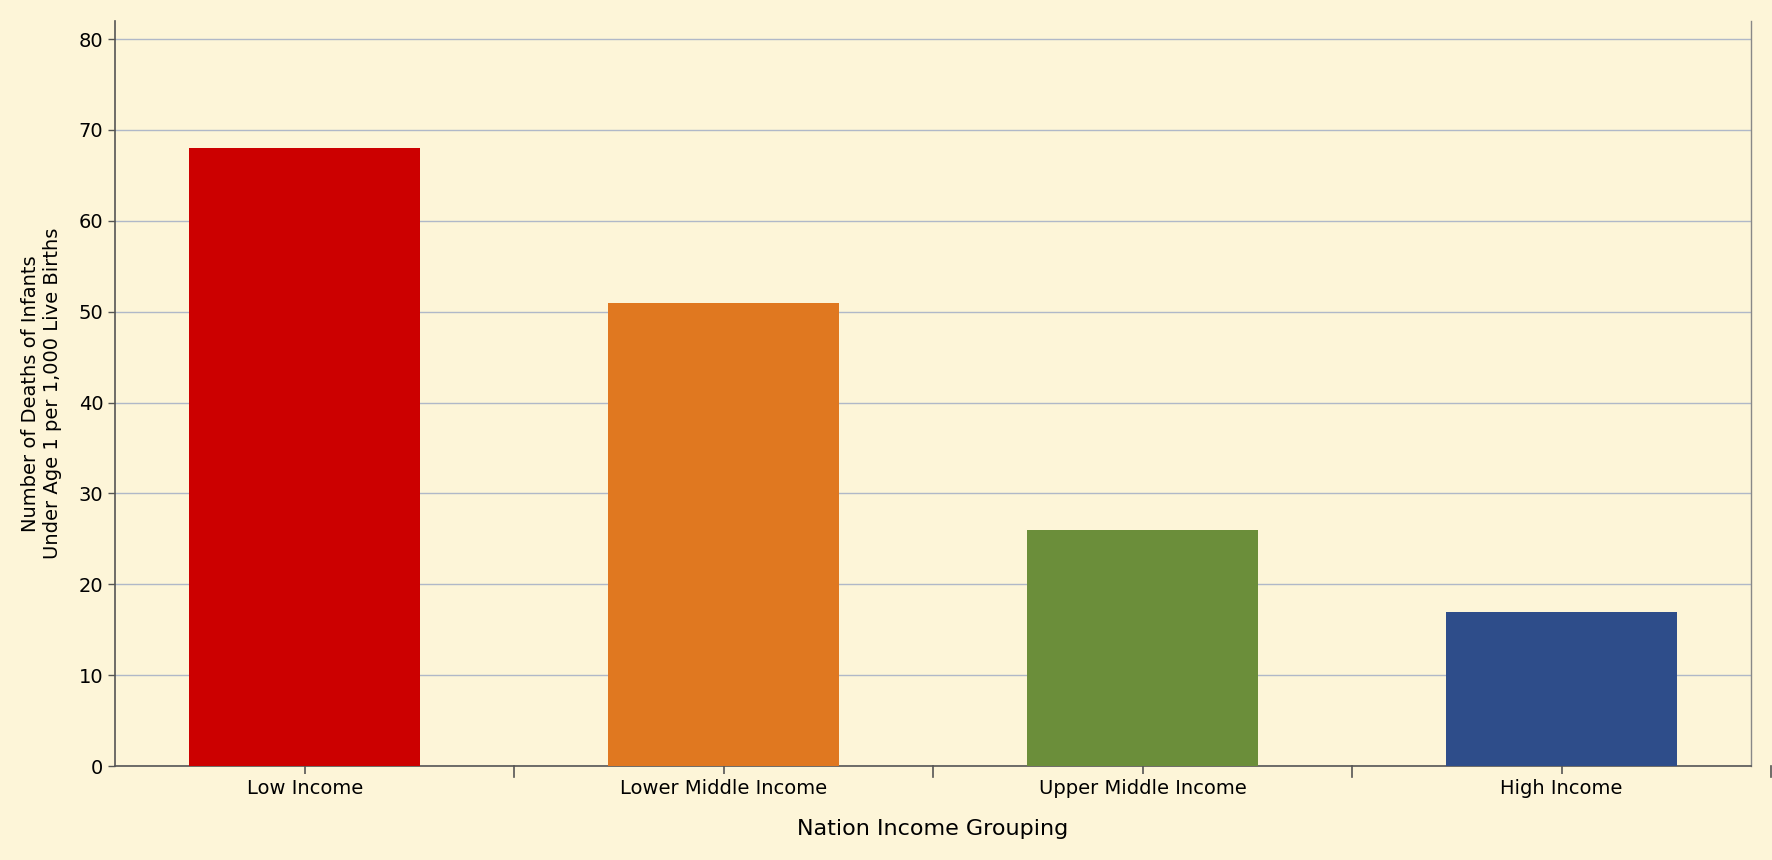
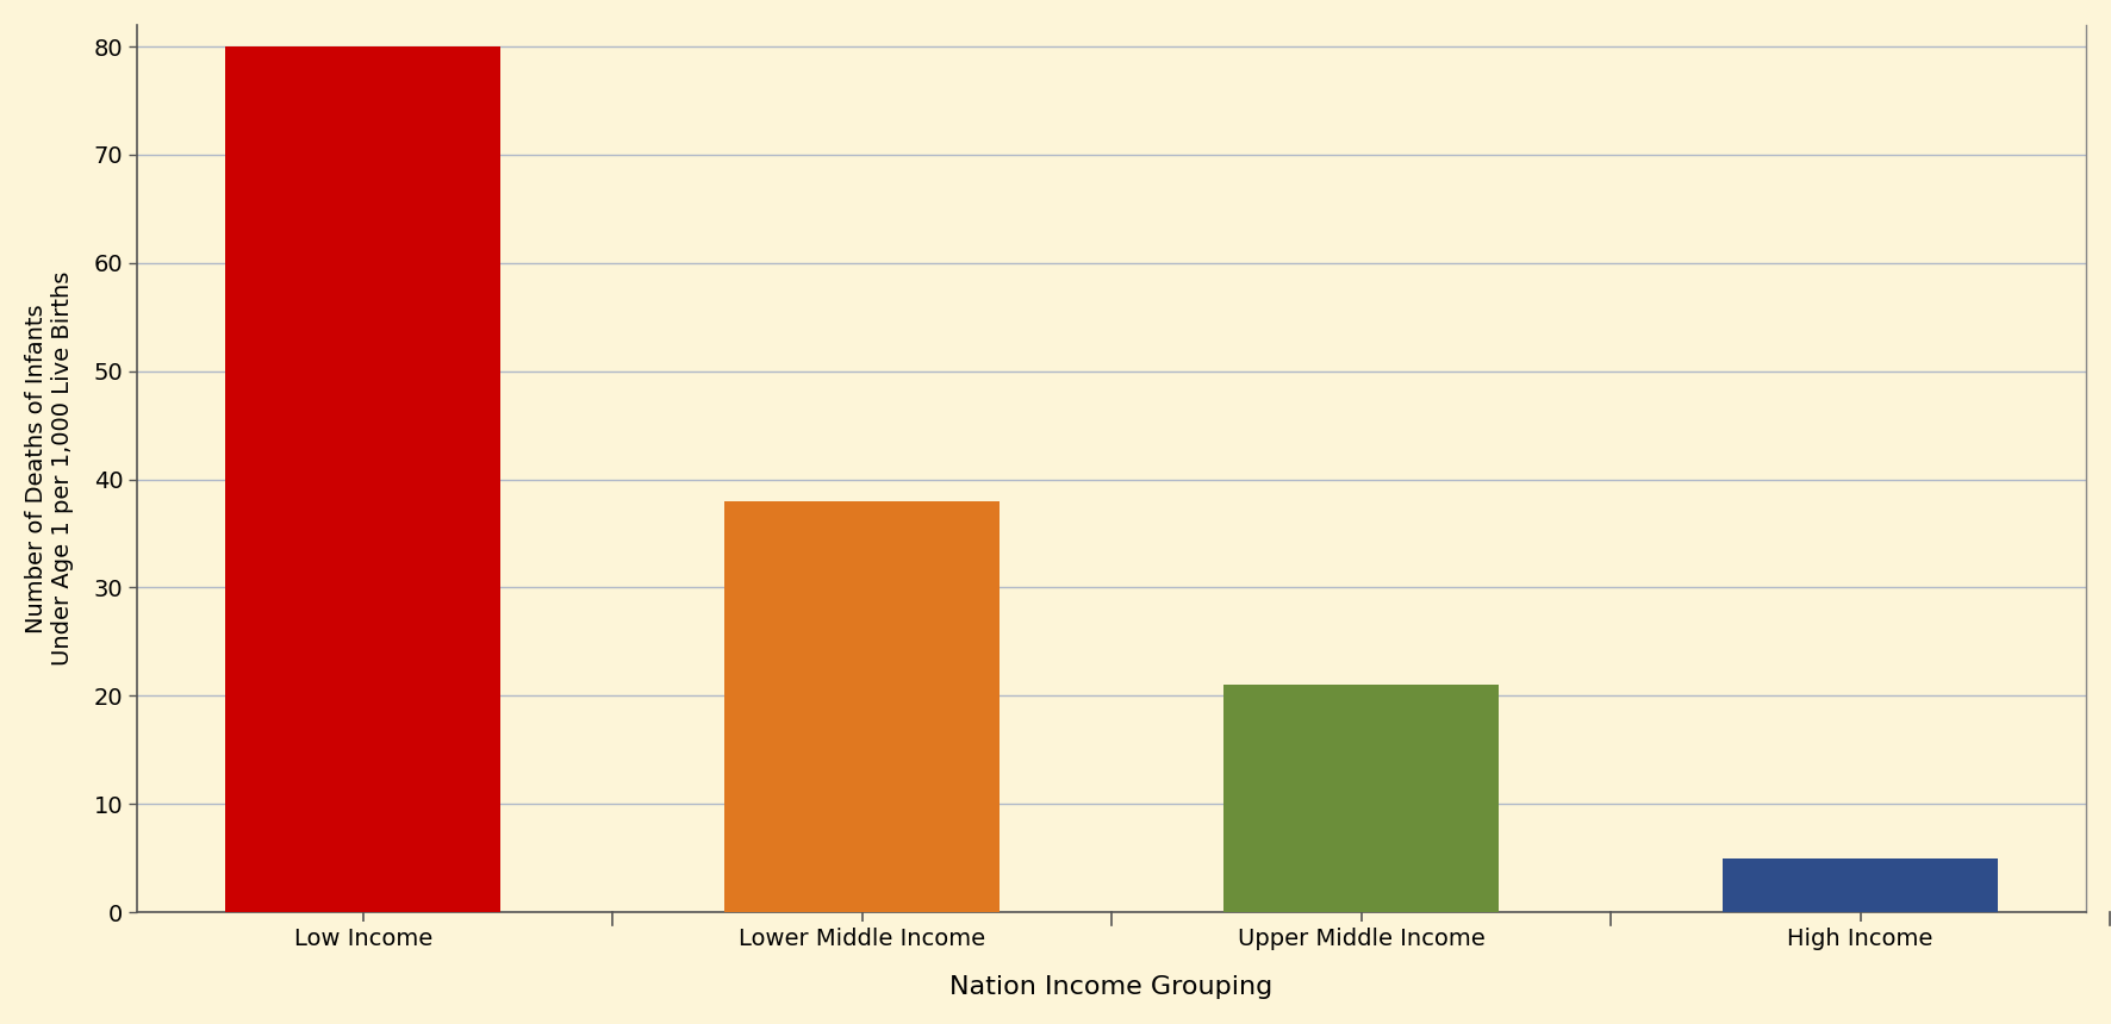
Low Income: 68 -> 80
Lower Middle Income: 51 -> 38
Upper Middle Income: 26 -> 21
High Income: 17 -> 5
